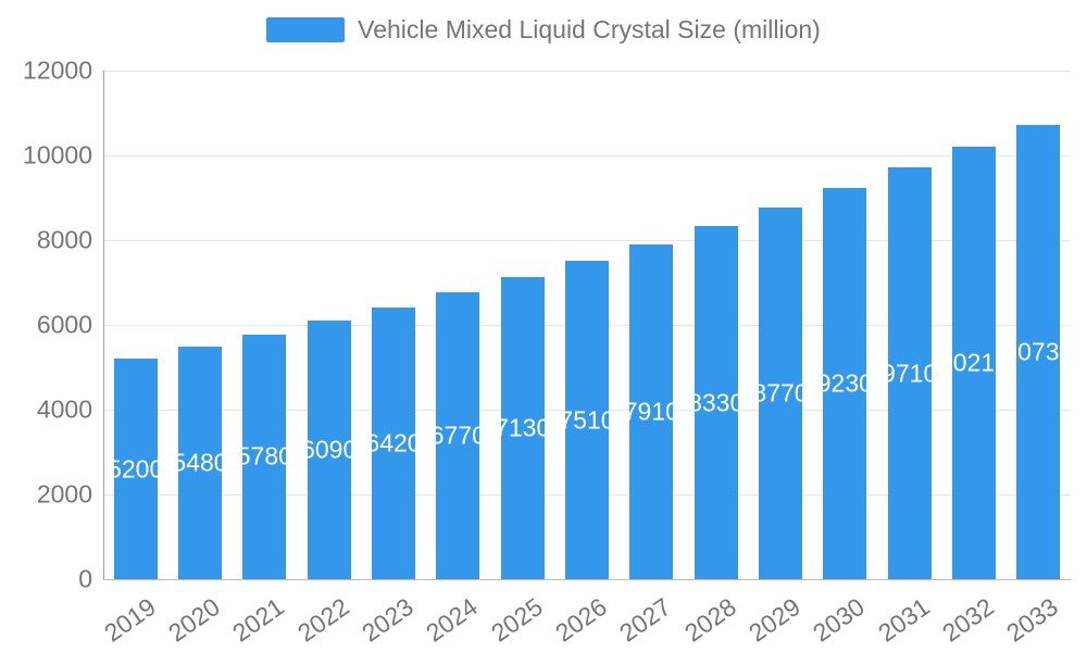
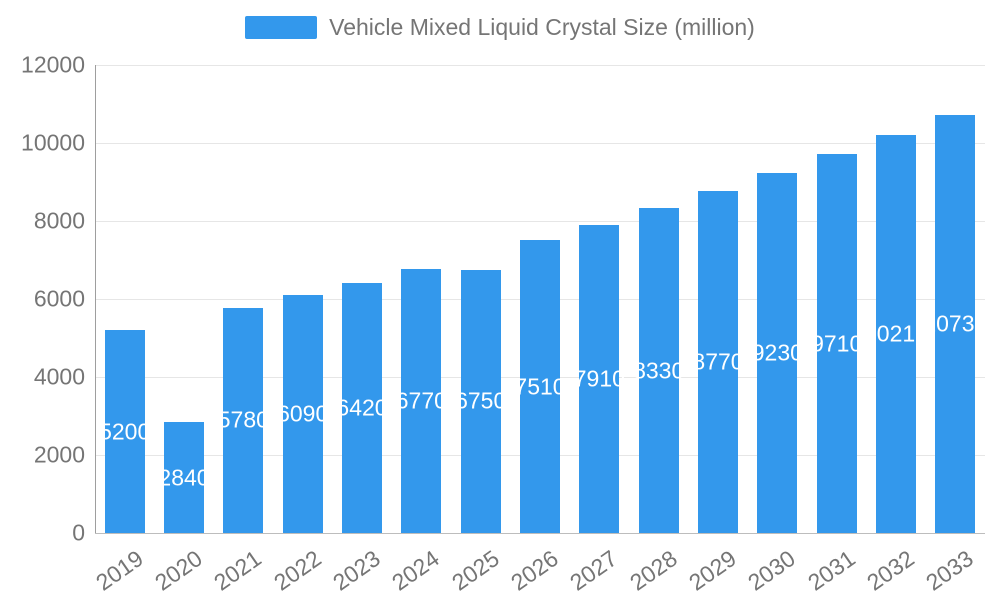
2020: 5480 -> 2840
2025: 7130 -> 6750
